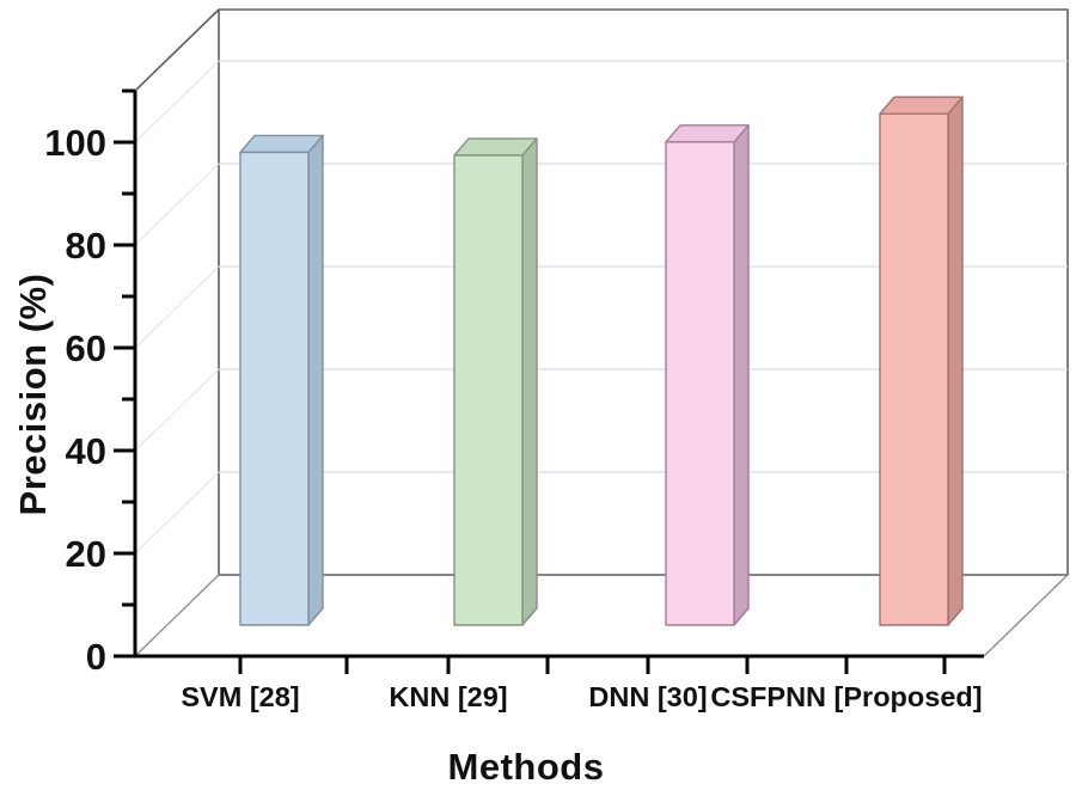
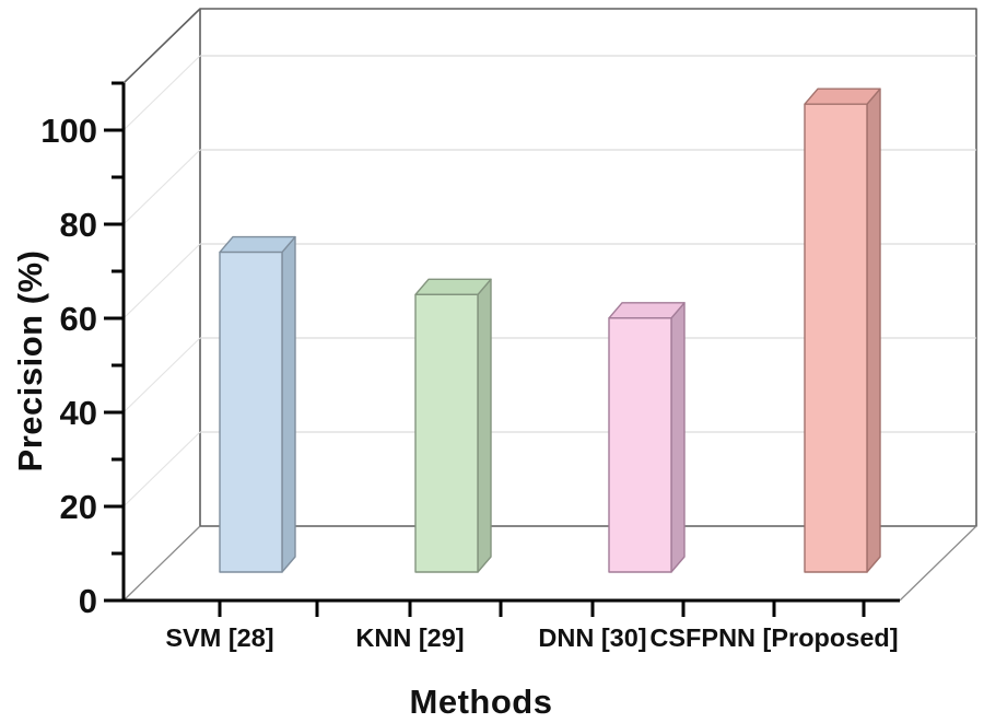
SVM [28]: 92 -> 68
KNN [29]: 91 -> 59
DNN [30]: 94 -> 54
